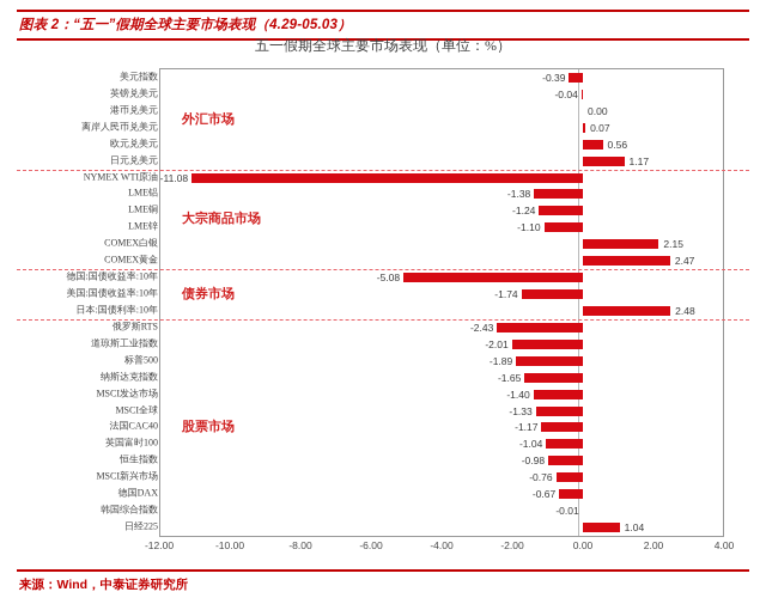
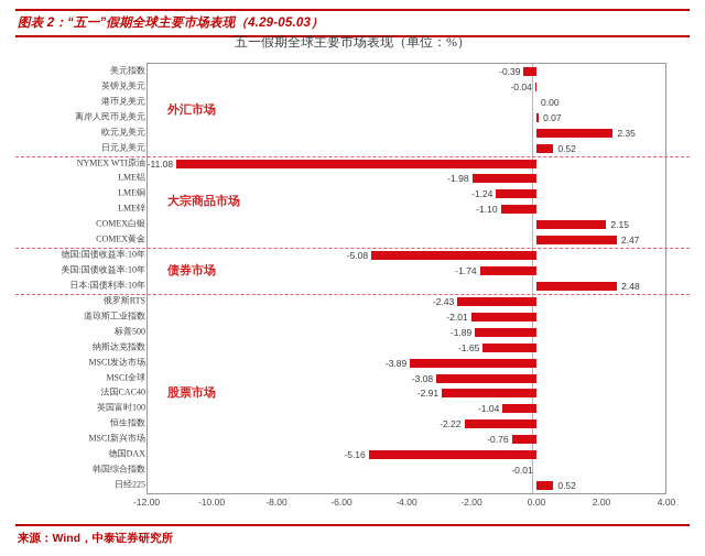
欧元兑美元: 0.56 -> 2.35
日元兑美元: 1.17 -> 0.52
LME铝: -1.38 -> -1.98
MSCI发达市场: -1.40 -> -3.89
MSCI全球: -1.33 -> -3.08
法国CAC40: -1.17 -> -2.91
恒生指数: -0.98 -> -2.22
德国DAX: -0.67 -> -5.16
日经225: 1.04 -> 0.52
